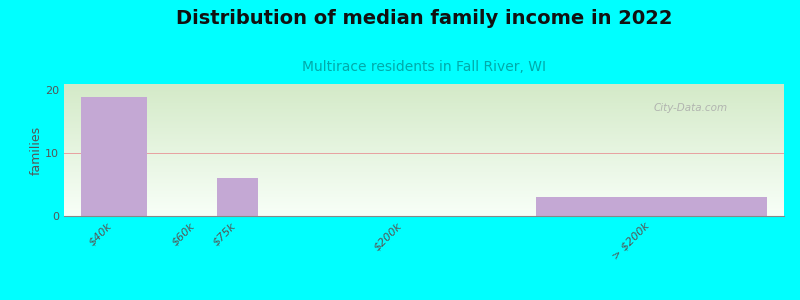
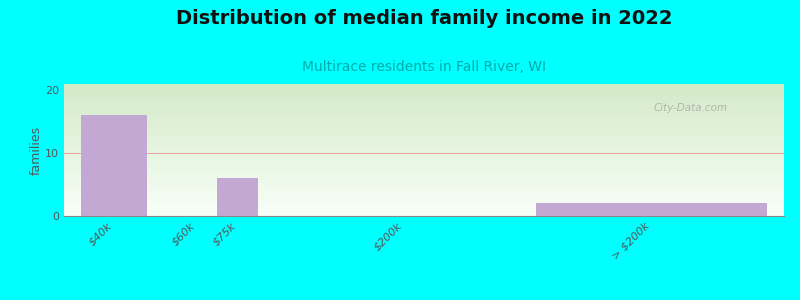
$40k: 19 -> 16
> $200k: 3 -> 2
